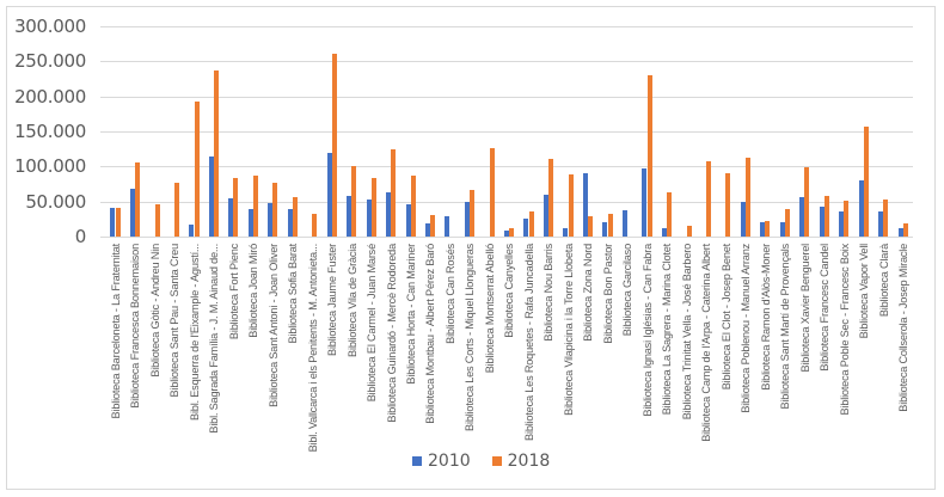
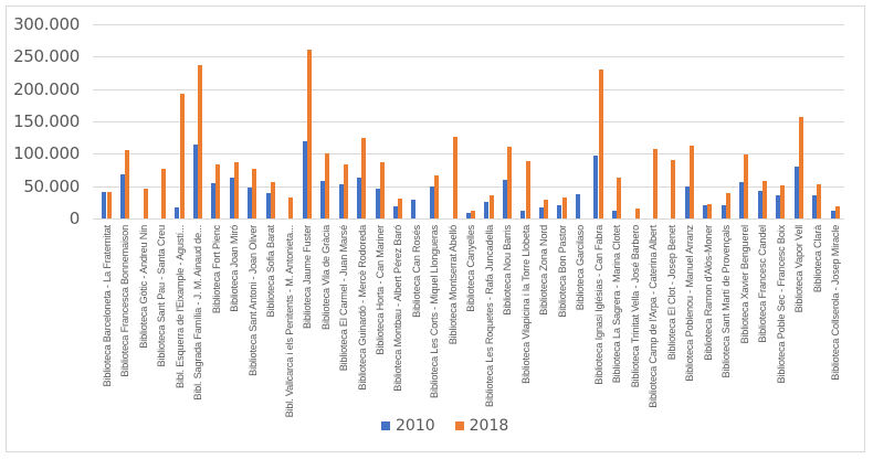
2010/Biblioteca Joan Miró: 40000 -> 60000
2010/Biblioteca Zona Nord: 90000 -> 20000
